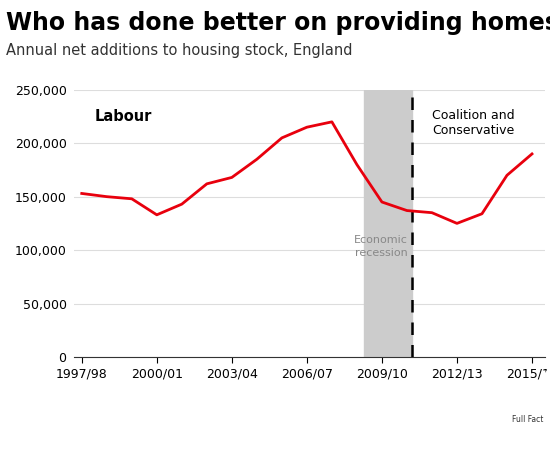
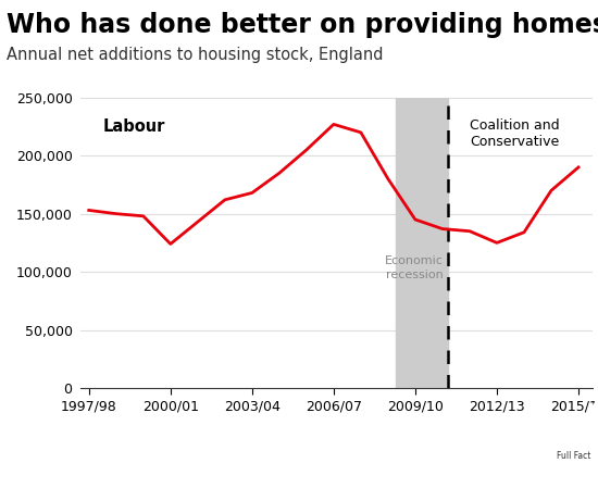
2000/01: 133,000 -> 124,000
2006/07: 215,000 -> 227,000
